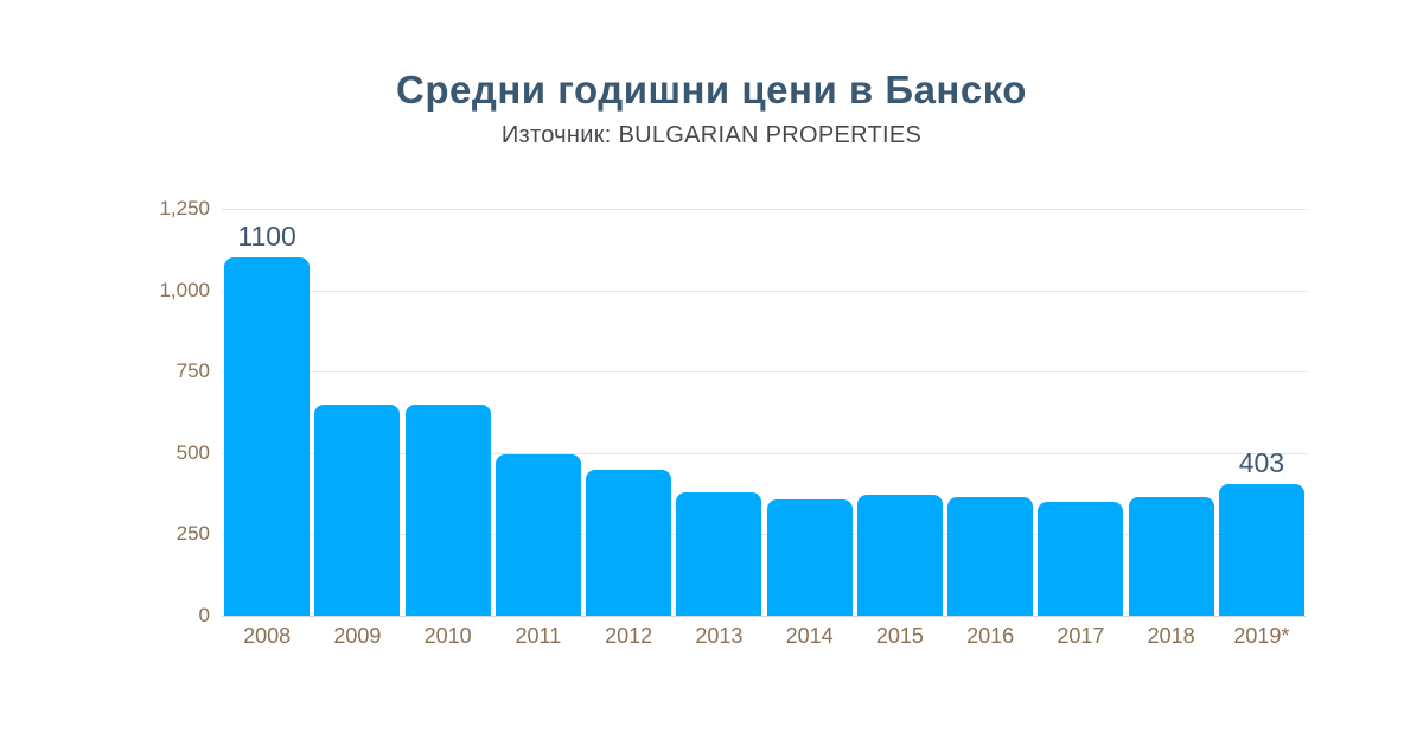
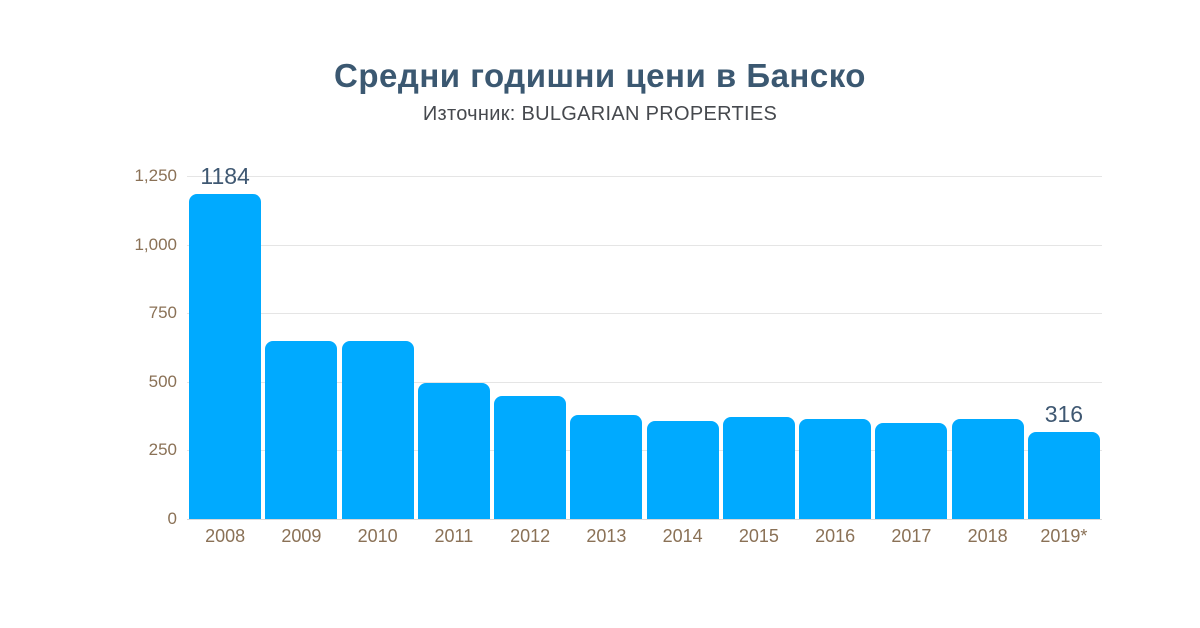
2008: 1100 -> 1184
2019*: 403 -> 316
